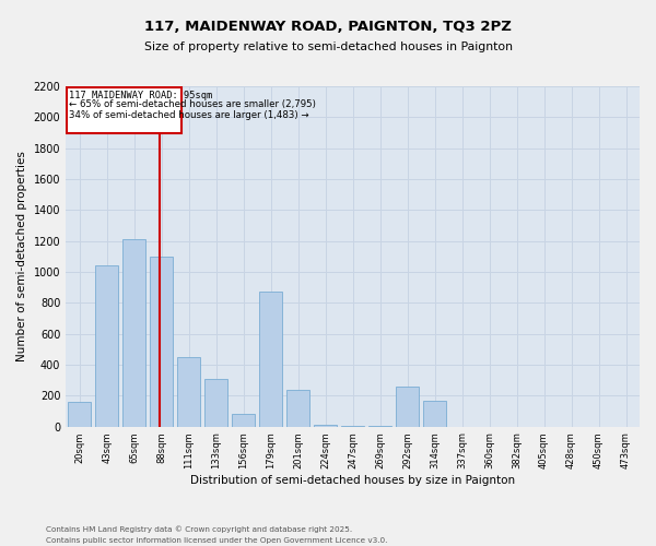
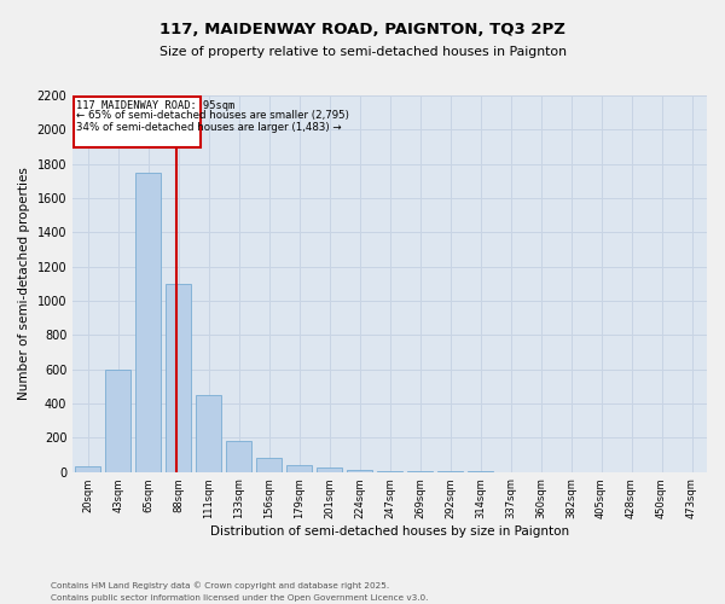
20sqm: 160 -> 30
43sqm: 1040 -> 600
65sqm: 1210 -> 1750
133sqm: 310 -> 180
179sqm: 870 -> 40
201sqm: 240 -> 20
292sqm: 260 -> 0
314sqm: 170 -> 0
